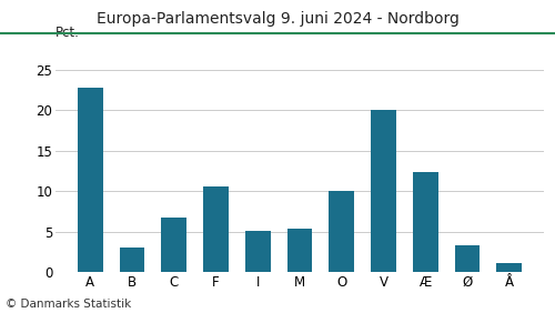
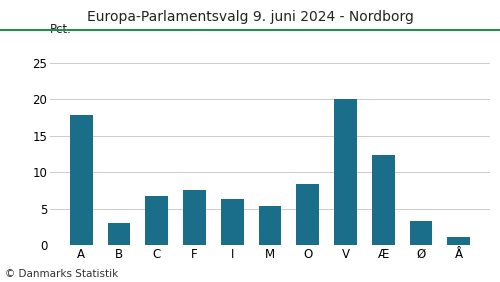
A: 22.8 -> 17.8
F: 10.6 -> 7.6
I: 5.1 -> 6.4
O: 10.0 -> 8.4
